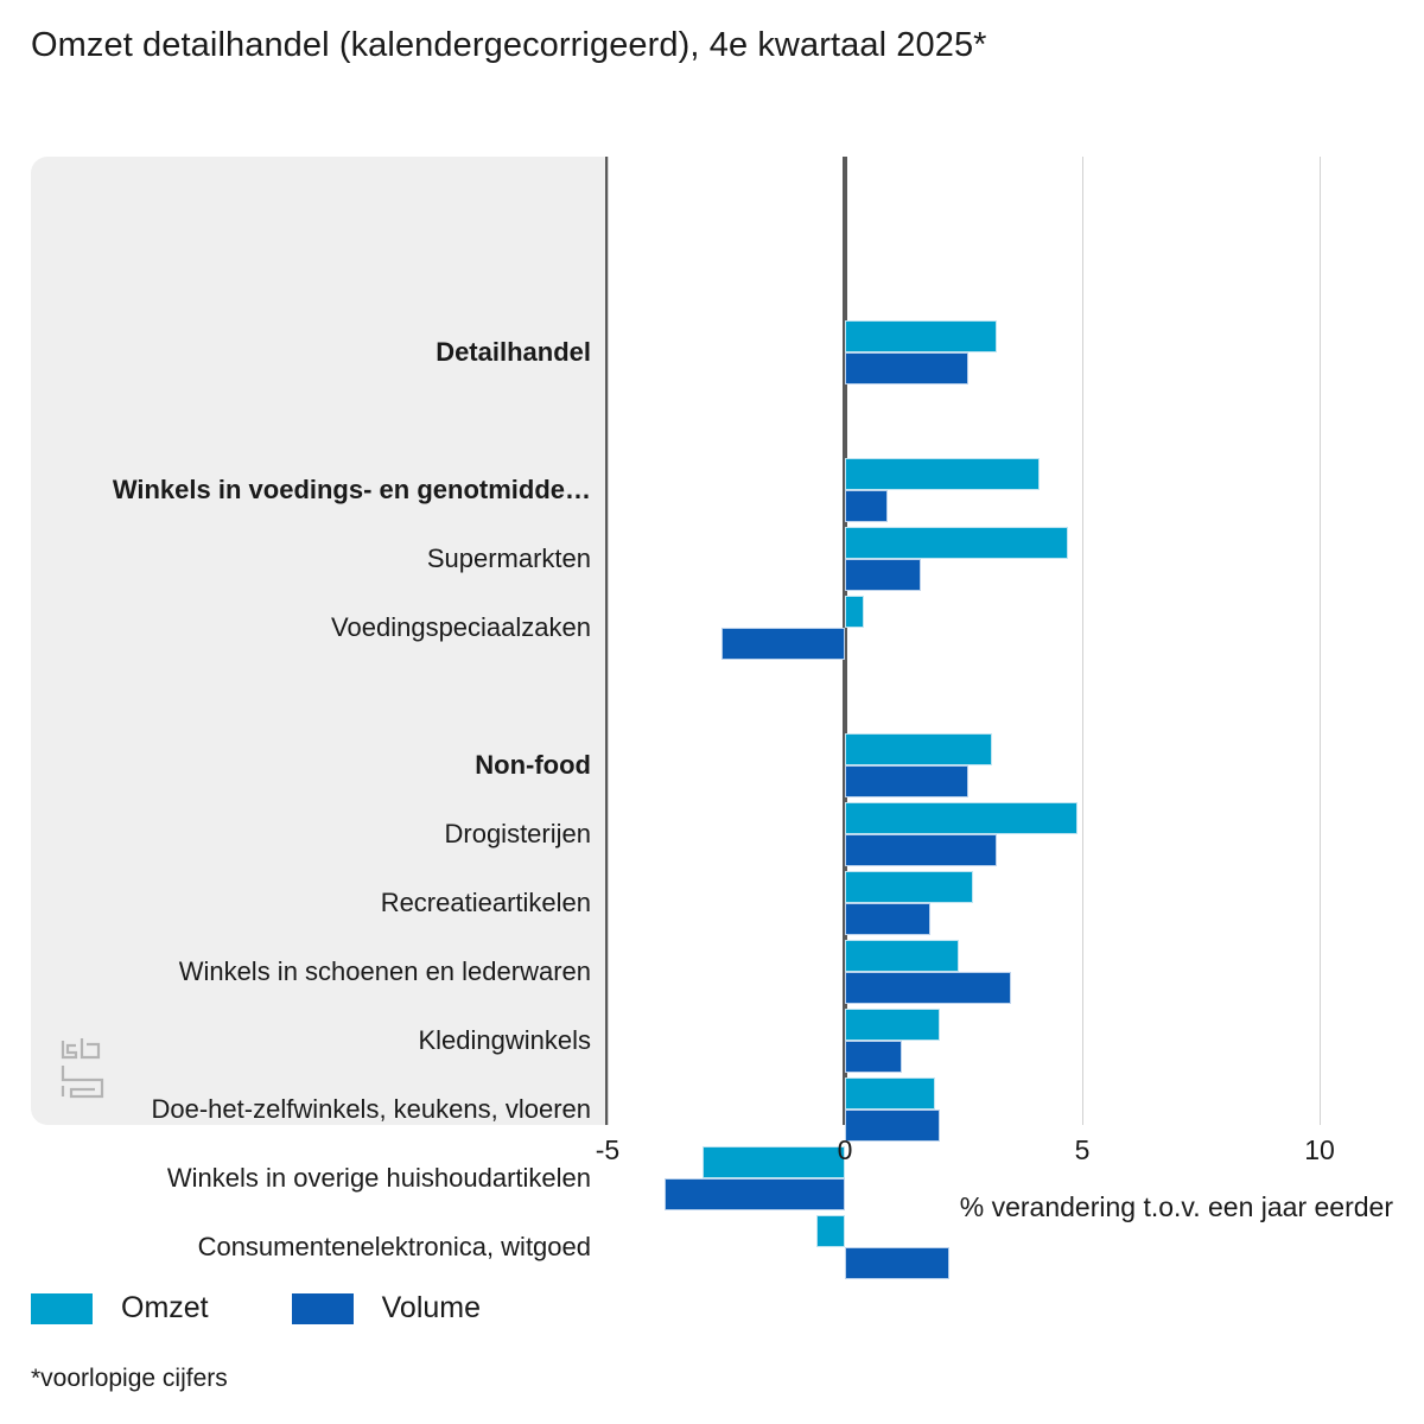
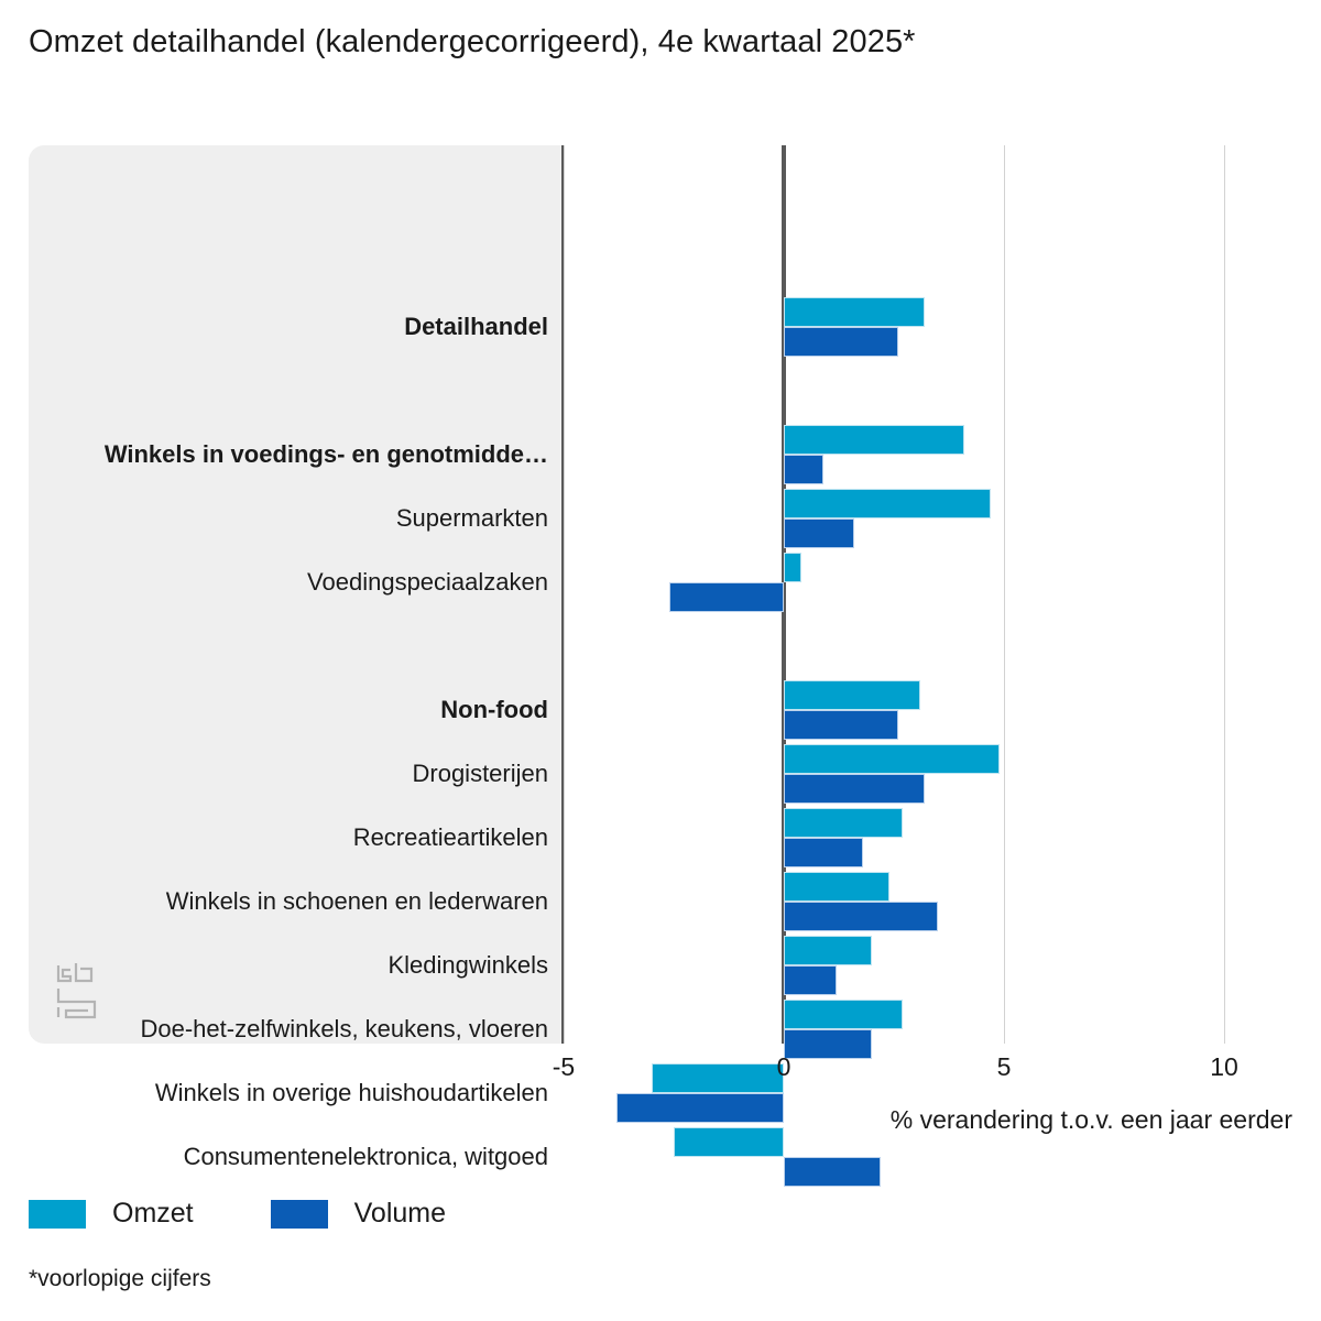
Omzet/Doe-het-zelfwinkels, keukens, vloeren: 1.9 -> 2.7
Omzet/Consumentenelektronica, witgoed: -0.6 -> -2.5
